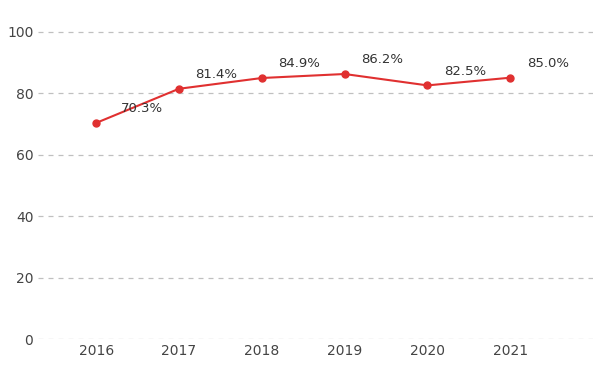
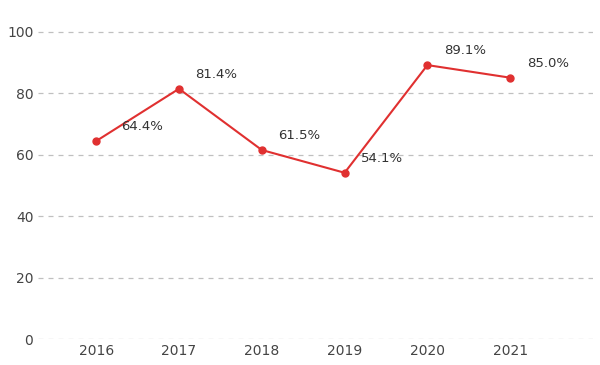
2016: 70.3% -> 64.4%
2018: 84.9% -> 61.5%
2019: 86.2% -> 54.1%
2020: 82.5% -> 89.1%
